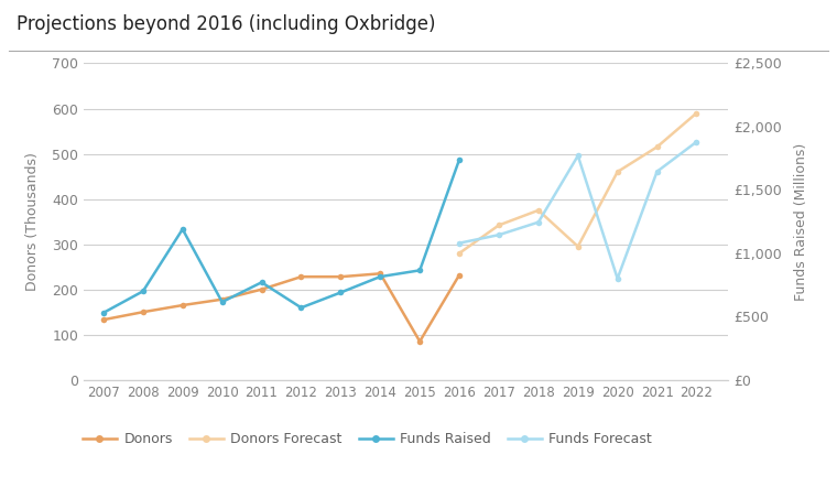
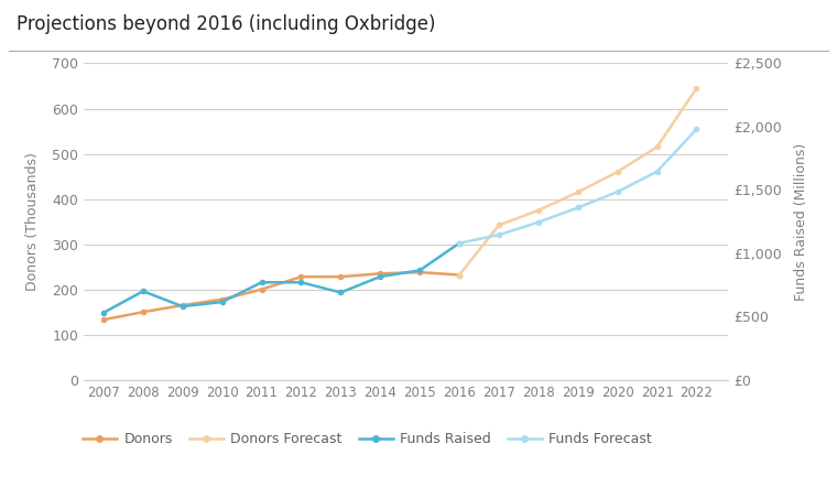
Funds Raised/2009: £1,190 -> £580
Funds Raised/2012: £570 -> £770
Donors/2015: 85 -> 238
Donors Forecast/2016: 280 -> 232
Funds Raised/2016: £1,740 -> £1,080
Donors Forecast/2019: 295 -> 415
Funds Forecast/2019: £1,770 -> £1,360
Funds Forecast/2020: £800 -> £1,480
Donors Forecast/2022: 590 -> 645
Funds Forecast/2022: £1,880 -> £1,980
